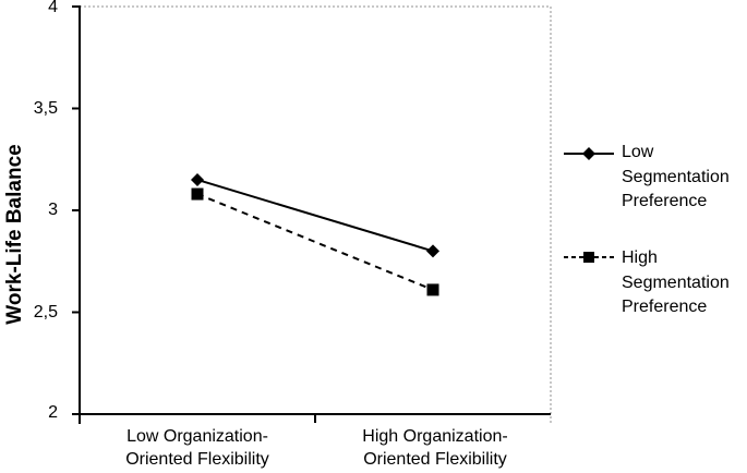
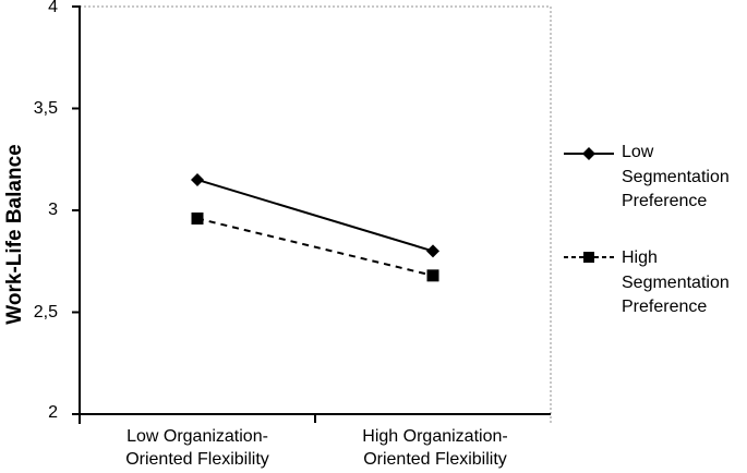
High Segmentation Preference/Low Organization-Oriented Flexibility: 3.08 -> 2.96
High Segmentation Preference/High Organization-Oriented Flexibility: 2.61 -> 2.68
